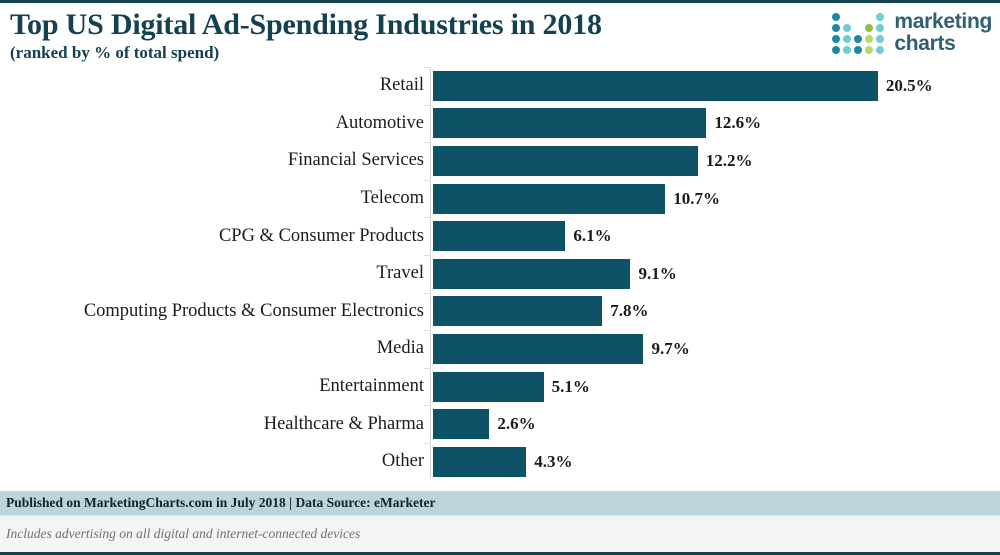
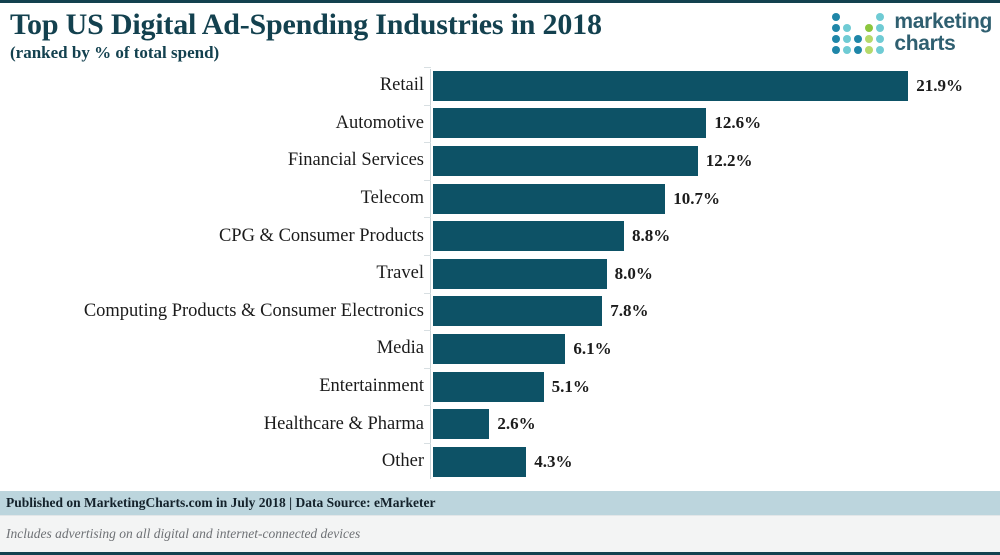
Retail: 20.5% -> 21.9%
CPG & Consumer Products: 6.1% -> 8.8%
Travel: 9.1% -> 8.0%
Media: 9.7% -> 6.1%
